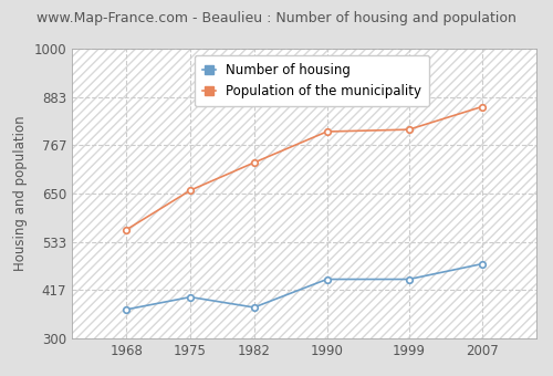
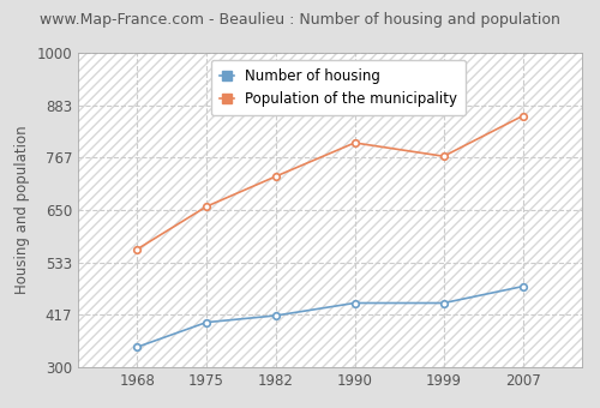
Number of housing/1968: 370 -> 345
Number of housing/1982: 375 -> 415
Population of the municipality/1999: 805 -> 770
